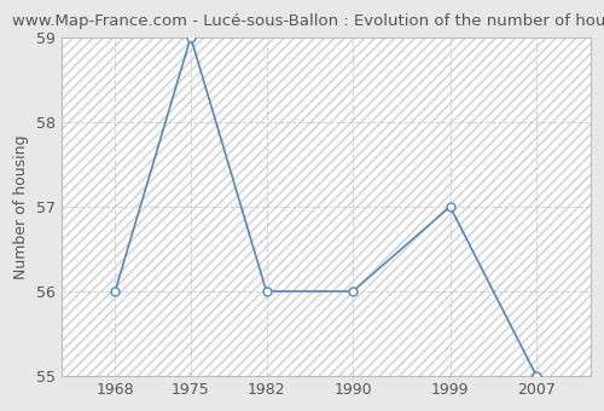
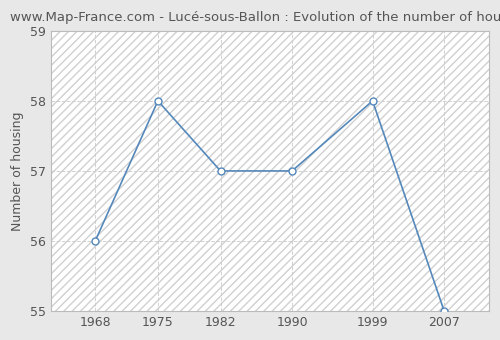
1975: 59 -> 58
1982: 56 -> 57
1990: 56 -> 57
1999: 57 -> 58
